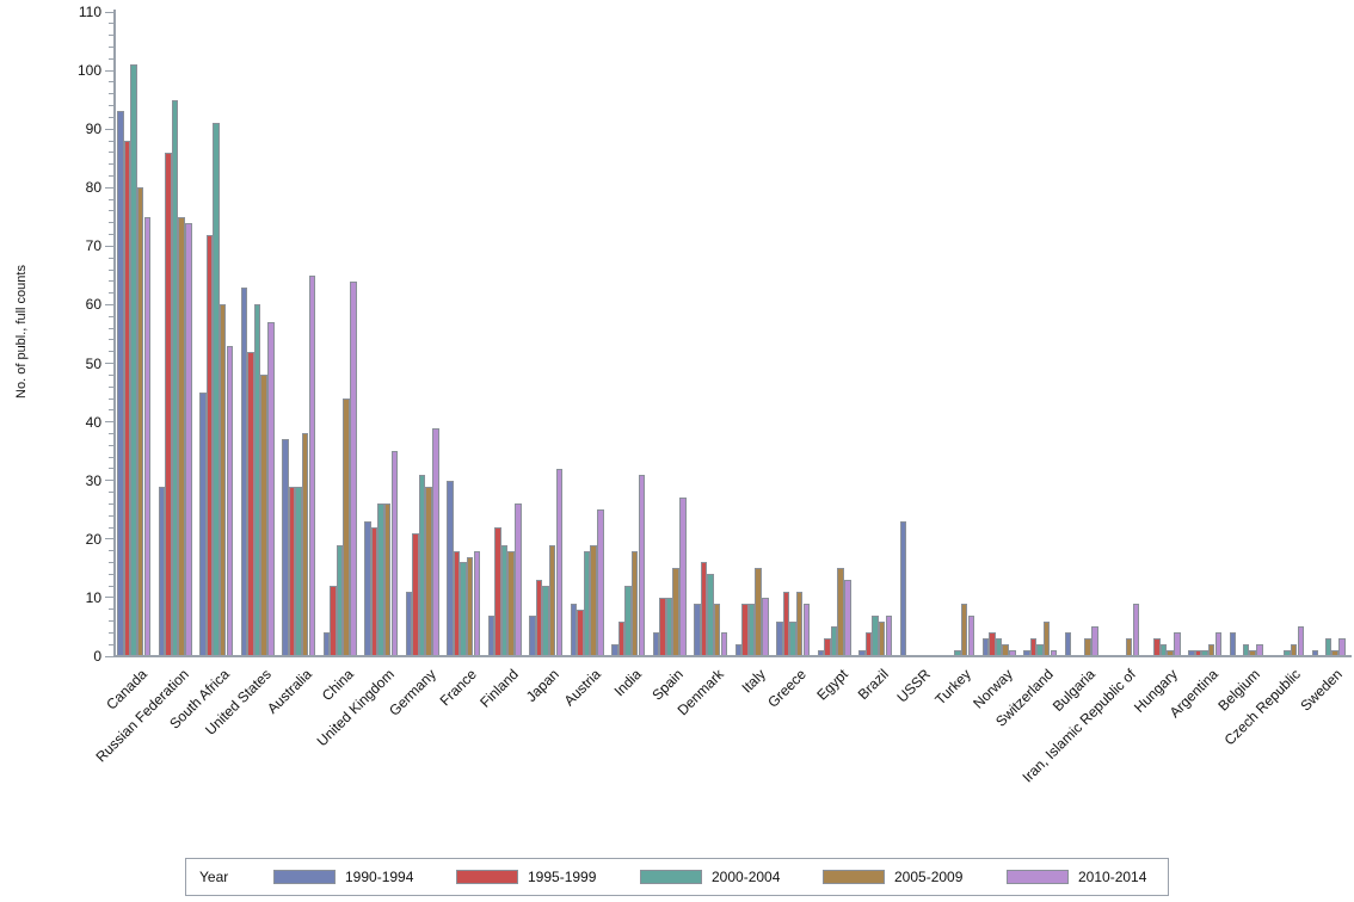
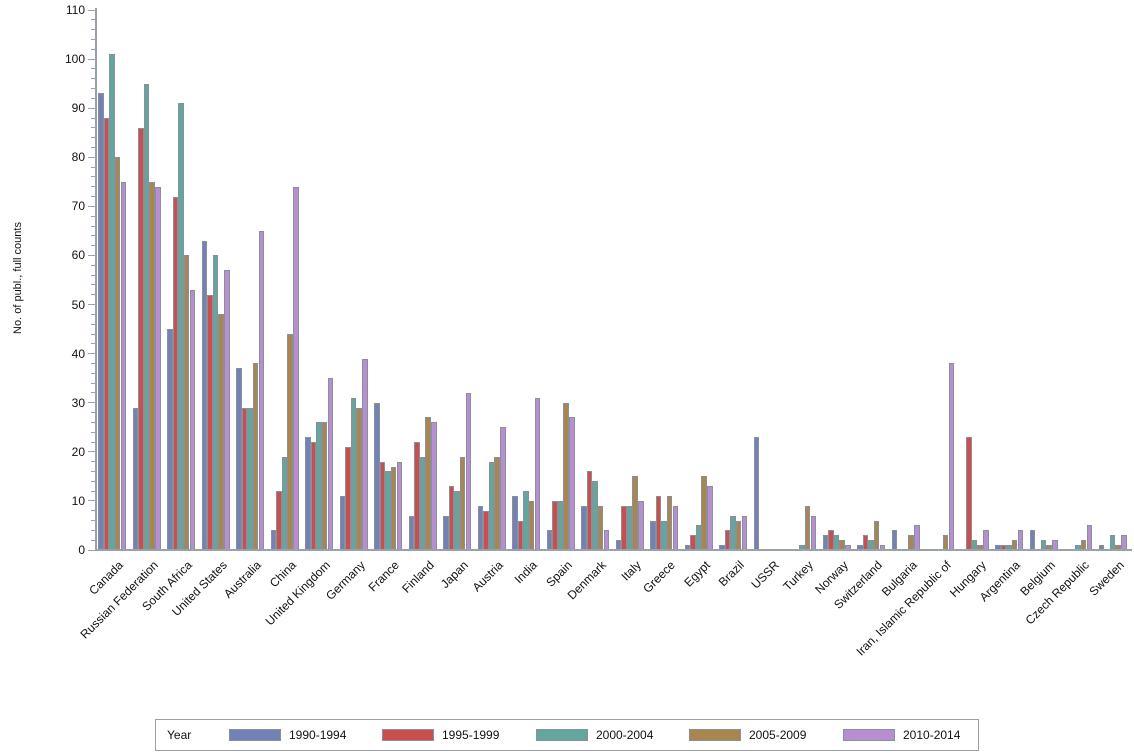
2010-2014/China: 64 -> 74
2005-2009/Finland: 18 -> 27
1990-1994/India: 2 -> 11
2005-2009/India: 18 -> 10
2005-2009/Spain: 15 -> 30
2010-2014/Iran, Islamic Republic of: 9 -> 38
1995-1999/Hungary: 3 -> 23
